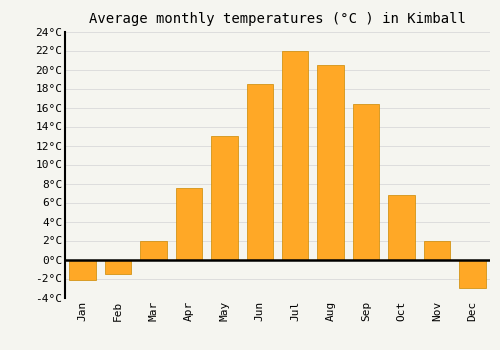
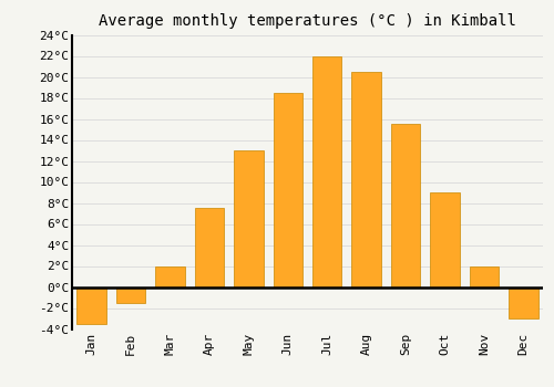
Jan: -2.2°C -> -3.5°C
Sep: 16.4°C -> 15.5°C
Oct: 6.8°C -> 9.0°C
